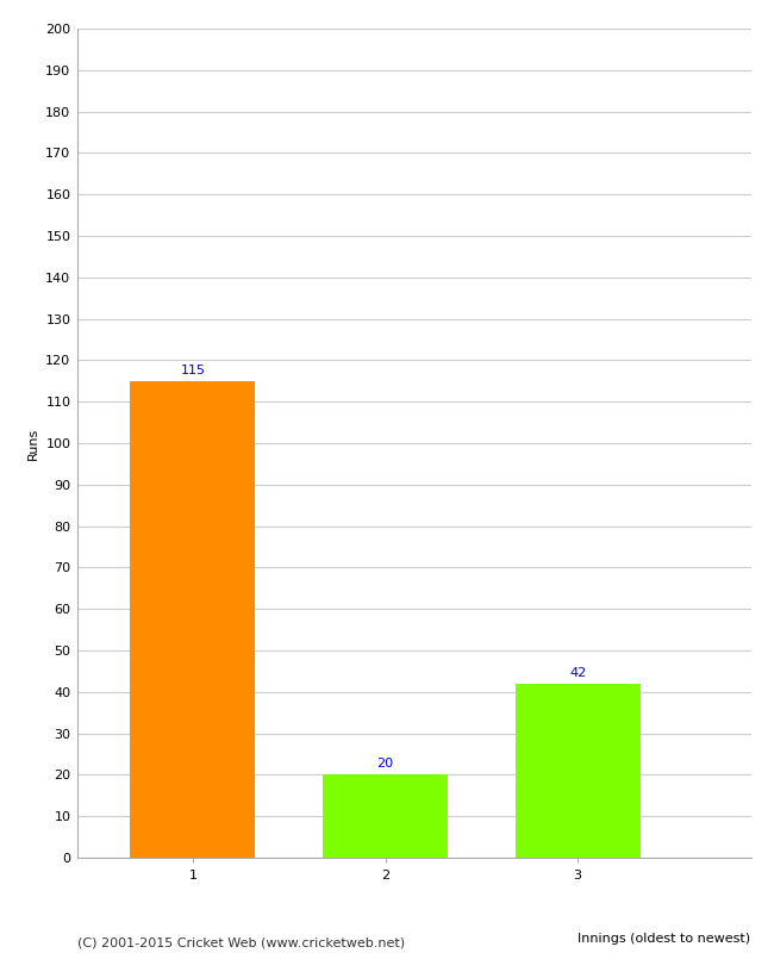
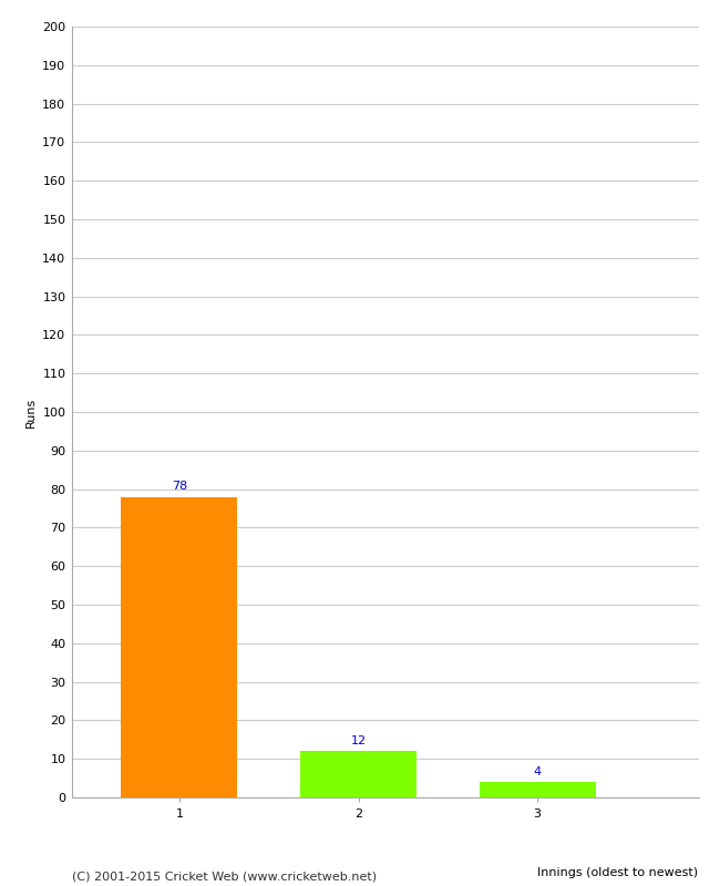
1: 115 -> 78
2: 20 -> 12
3: 42 -> 4
